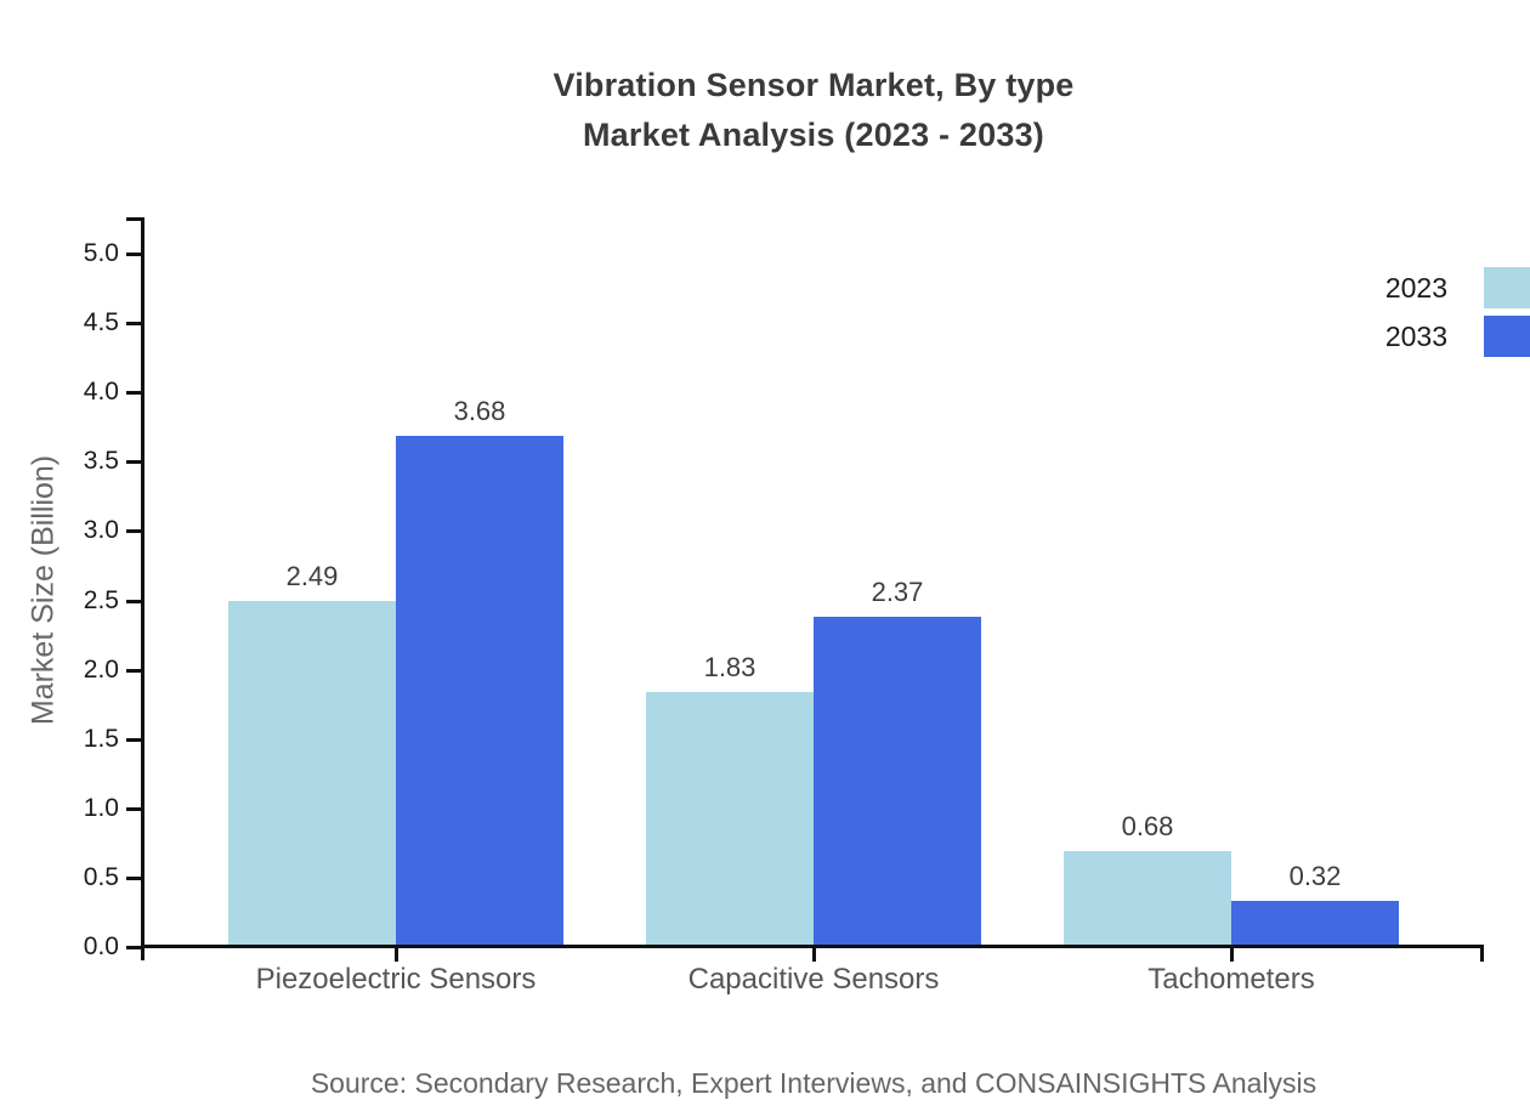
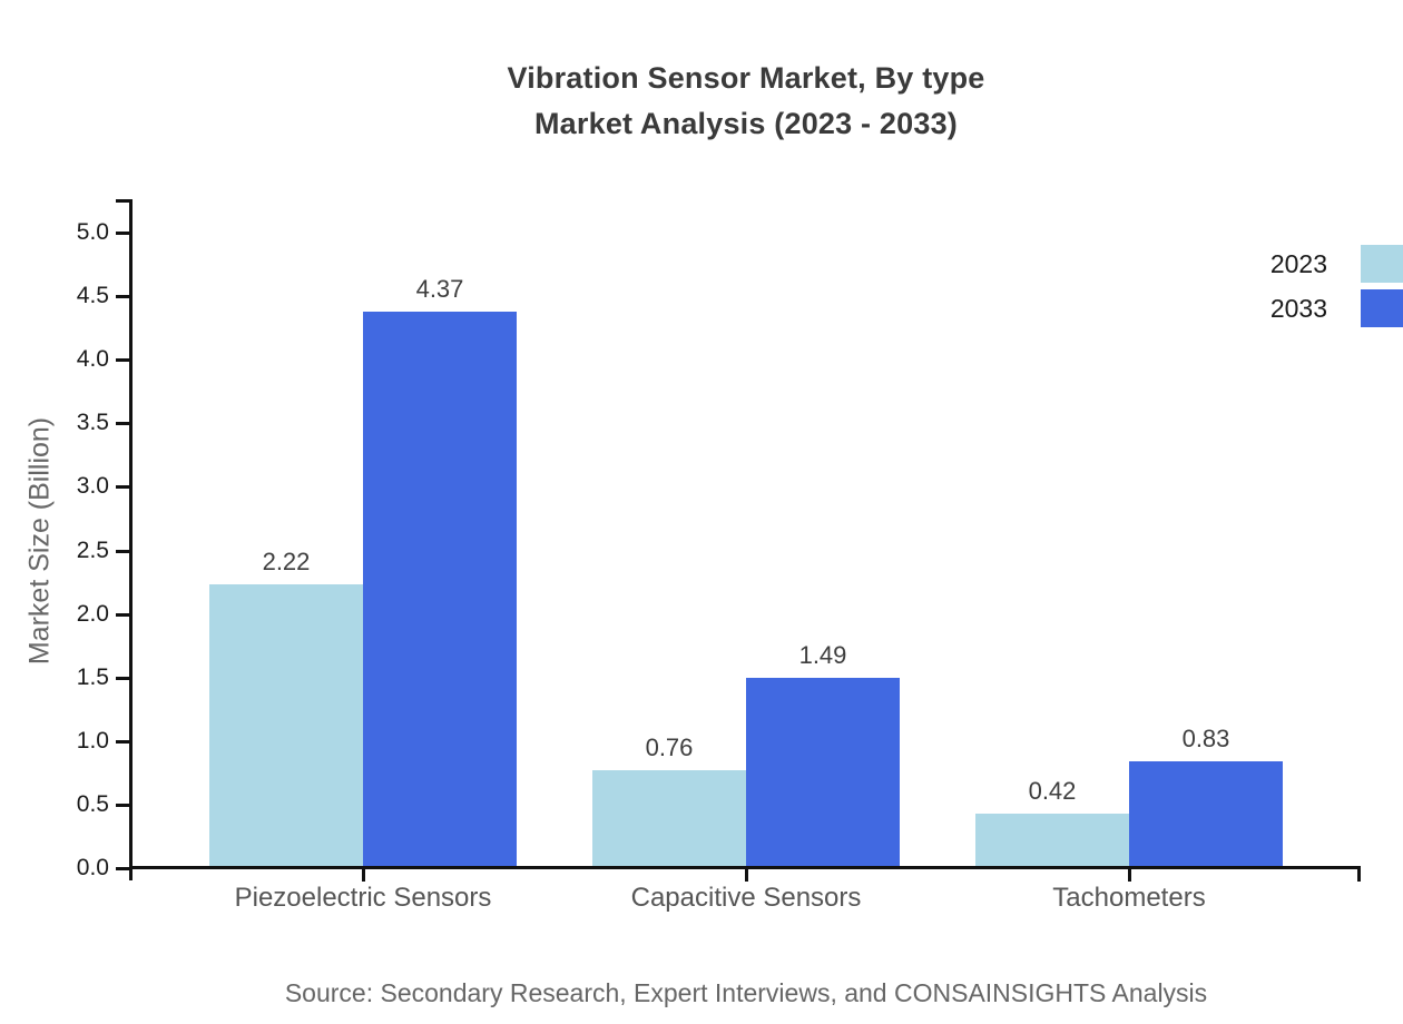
2023/Piezoelectric Sensors: 2.49 -> 2.22
2033/Piezoelectric Sensors: 3.68 -> 4.37
2023/Capacitive Sensors: 1.83 -> 0.76
2033/Capacitive Sensors: 2.37 -> 1.49
2023/Tachometers: 0.68 -> 0.42
2033/Tachometers: 0.32 -> 0.83
